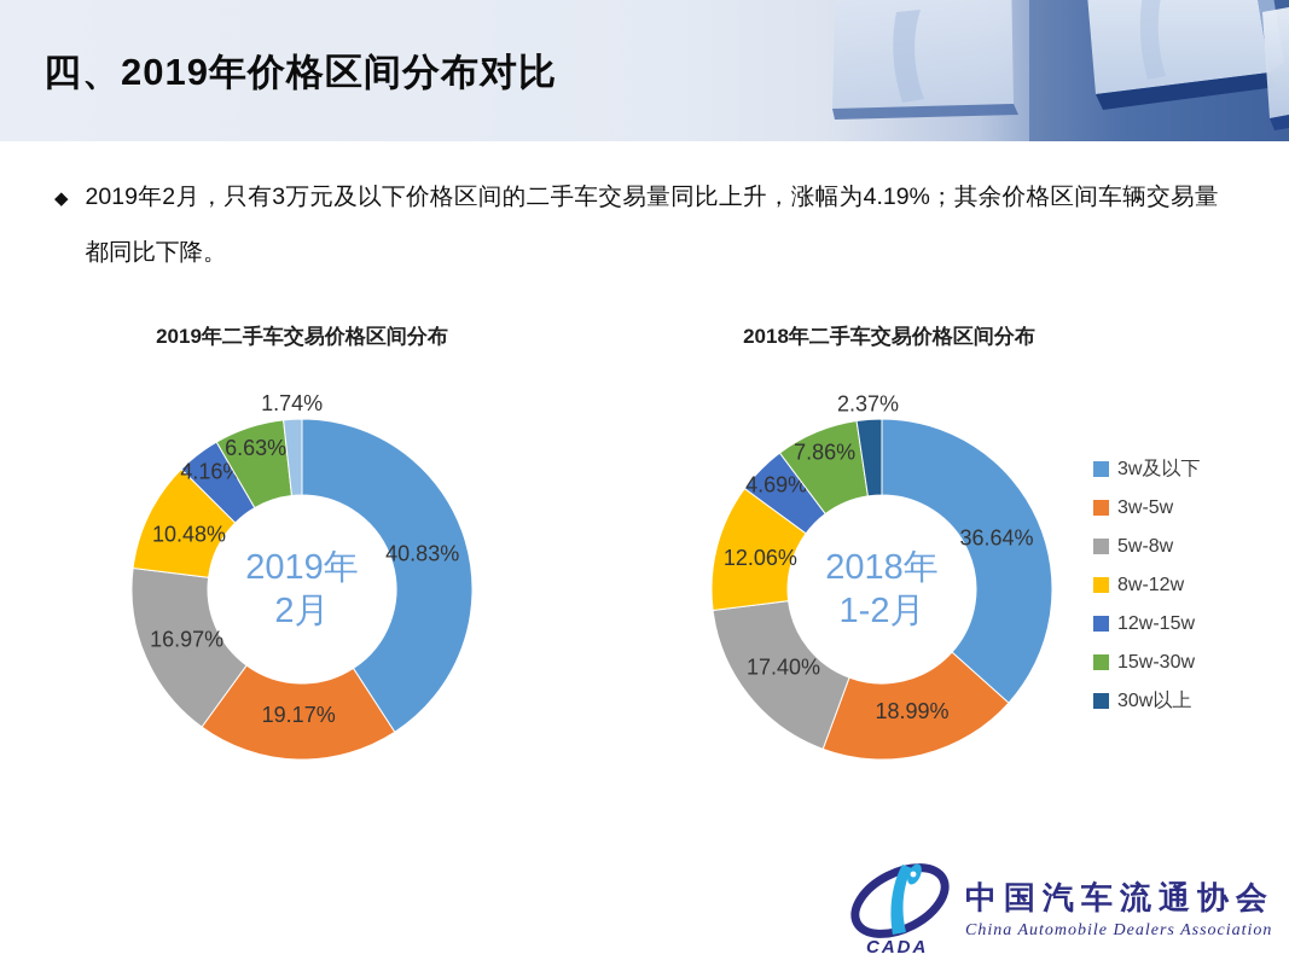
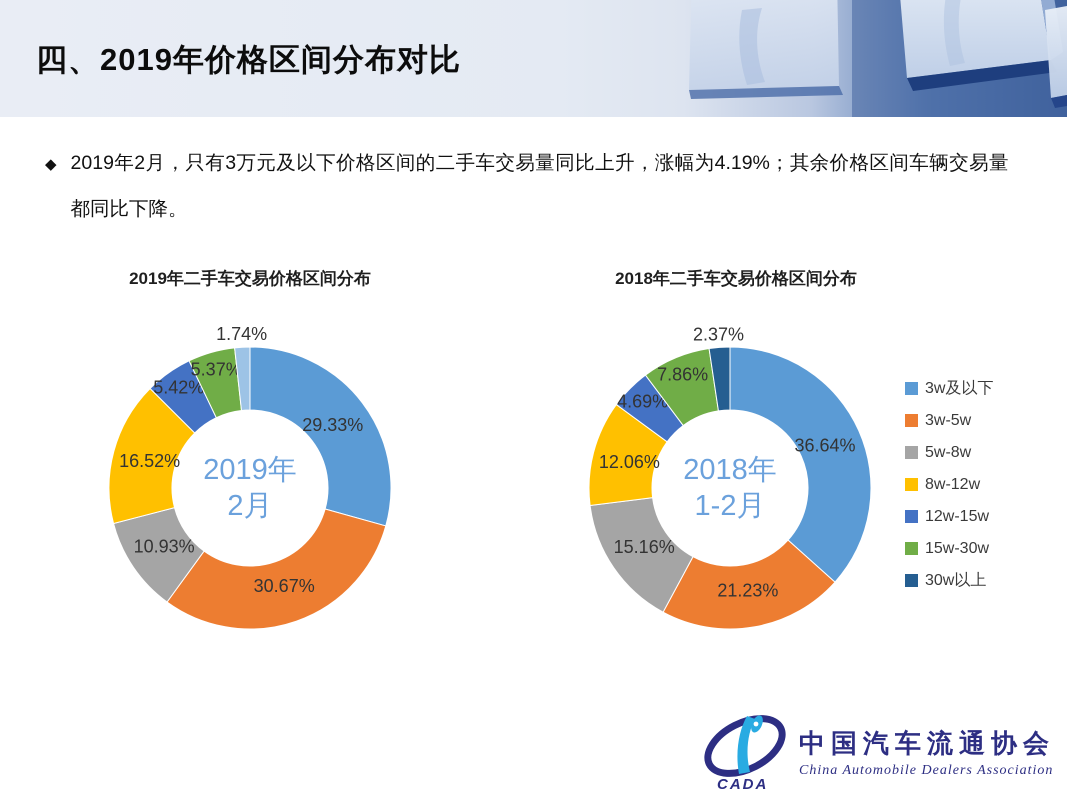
2019年二手车交易价格区间分布/3w及以下: 40.83% -> 29.33%
2019年二手车交易价格区间分布/3w-5w: 19.17% -> 30.67%
2019年二手车交易价格区间分布/5w-8w: 16.97% -> 10.93%
2019年二手车交易价格区间分布/8w-12w: 10.48% -> 16.52%
2019年二手车交易价格区间分布/12w-15w: 4.16% -> 5.42%
2019年二手车交易价格区间分布/15w-30w: 6.63% -> 5.37%
2018年二手车交易价格区间分布/3w-5w: 18.99% -> 21.23%
2018年二手车交易价格区间分布/5w-8w: 17.40% -> 15.16%
